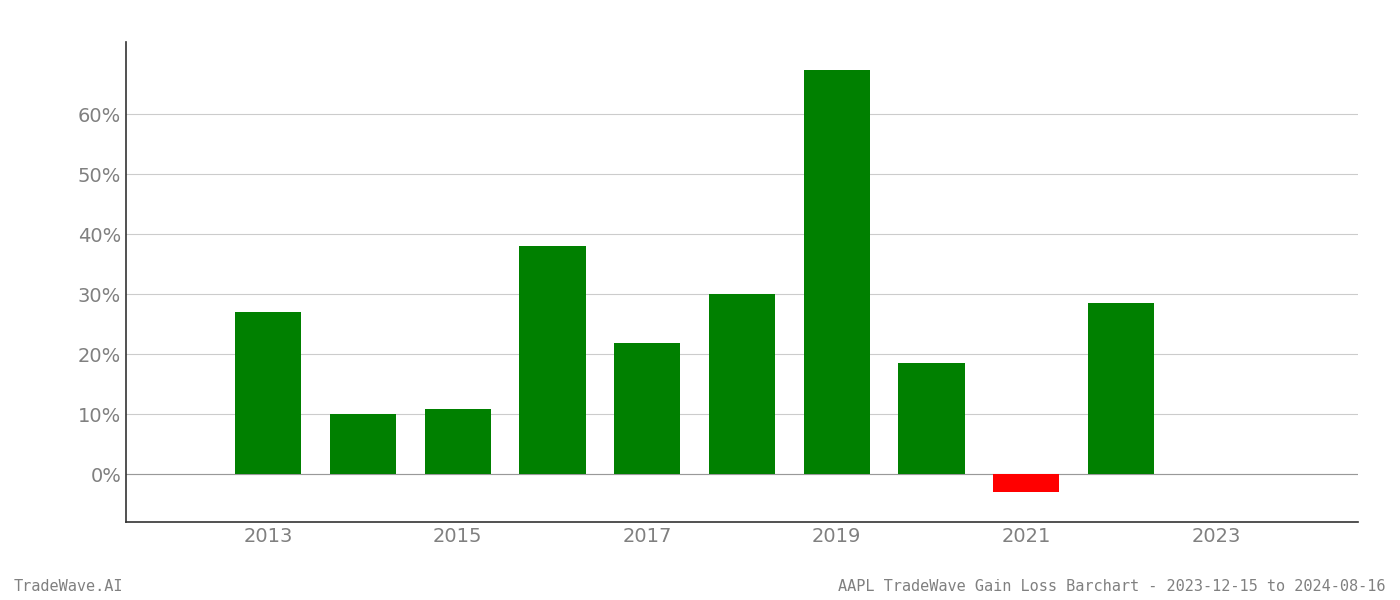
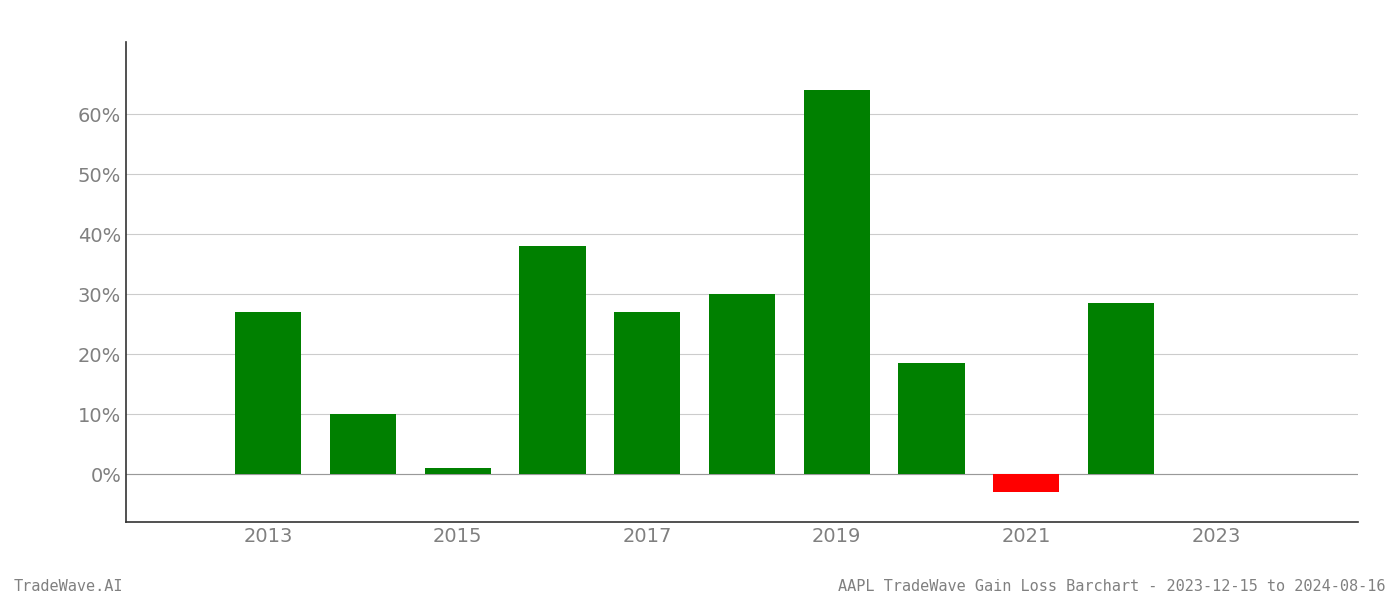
2015: 10.8% -> 1.0%
2017: 21.8% -> 27.0%
2019: 67.4% -> 64.0%
